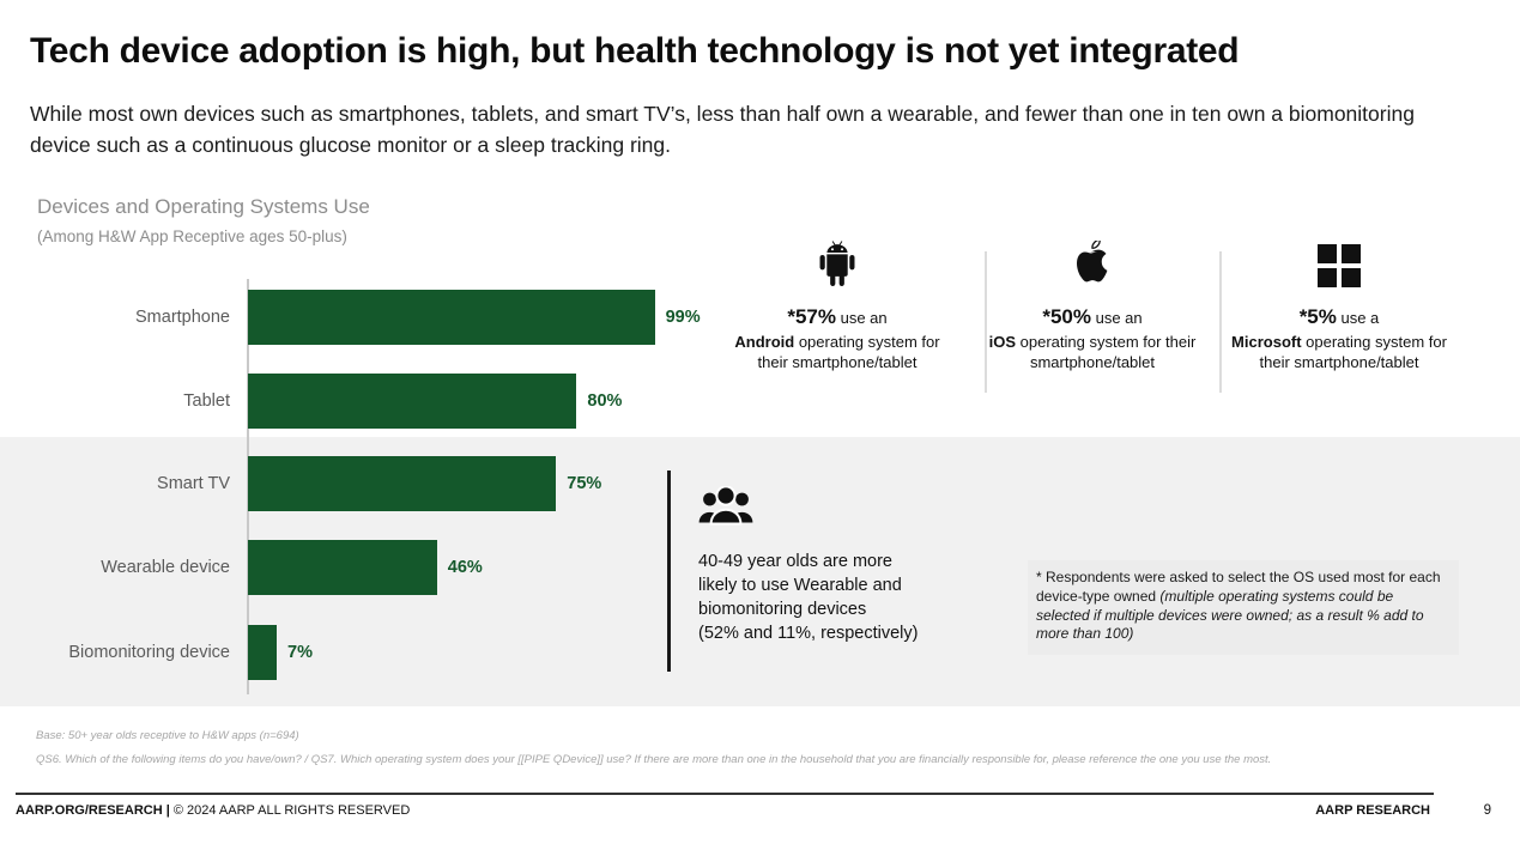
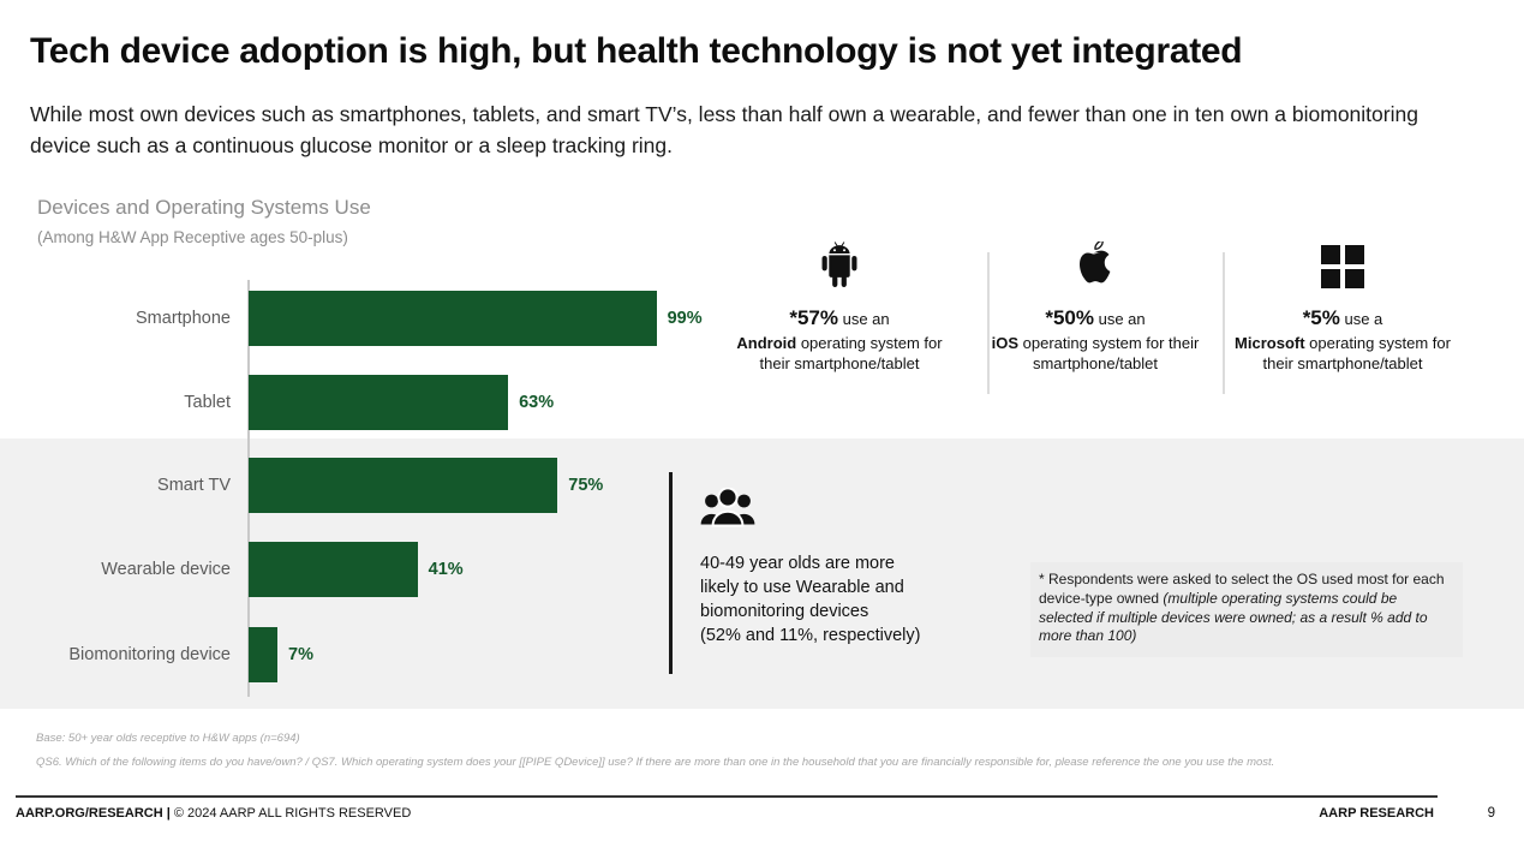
Tablet: 80% -> 63%
Wearable device: 46% -> 41%
